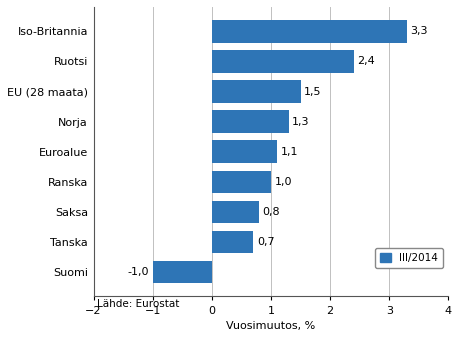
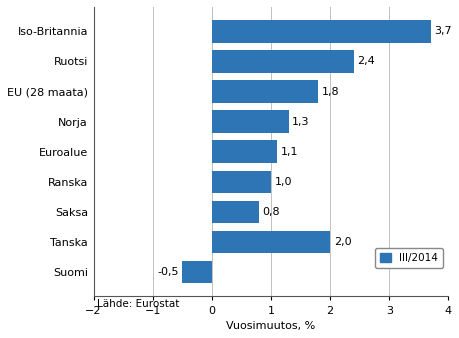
Iso-Britannia: 3,3 -> 3,7
EU (28 maata): 1,5 -> 1,8
Tanska: 0,7 -> 2,0
Suomi: -1,0 -> -0,5
